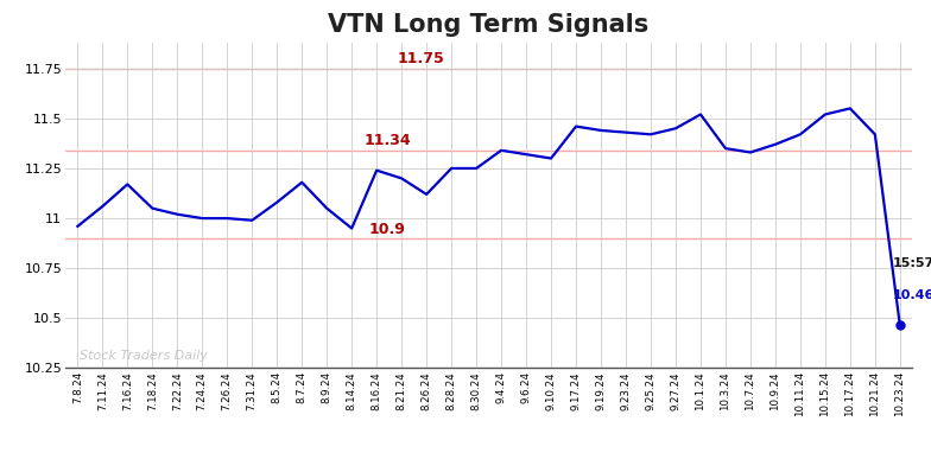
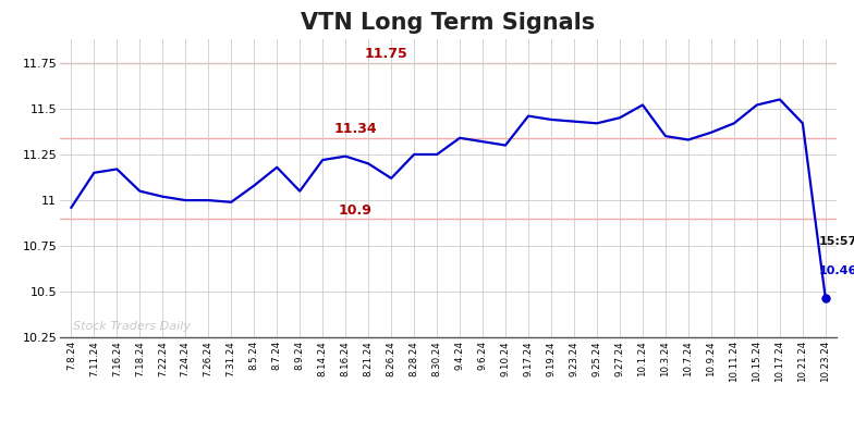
7.11.24: 11.06 -> 11.15
8.14.24: 10.95 -> 11.22
